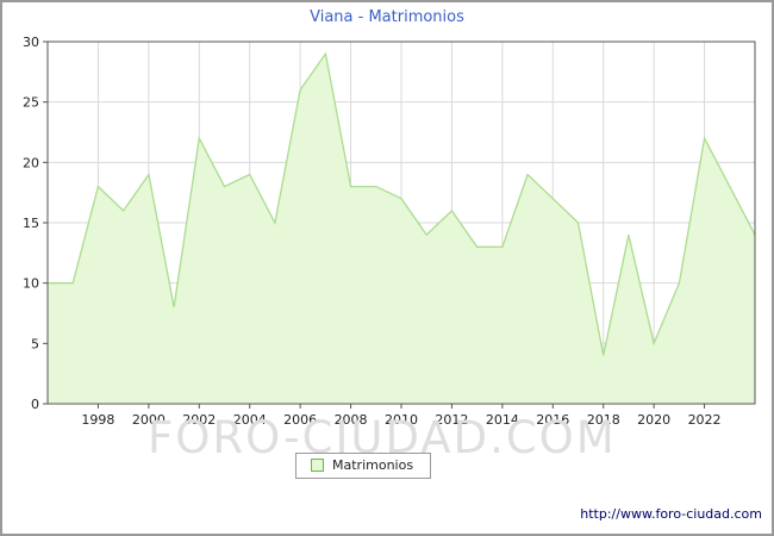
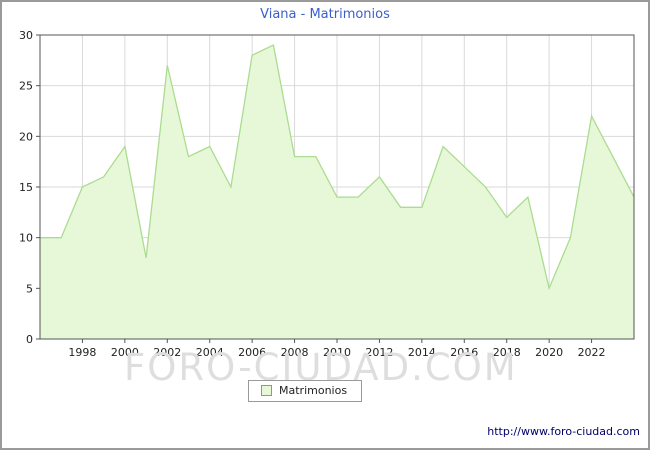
1998: 18 -> 15
2002: 22 -> 27
2006: 26 -> 28
2010: 17 -> 14
2018: 4 -> 12
